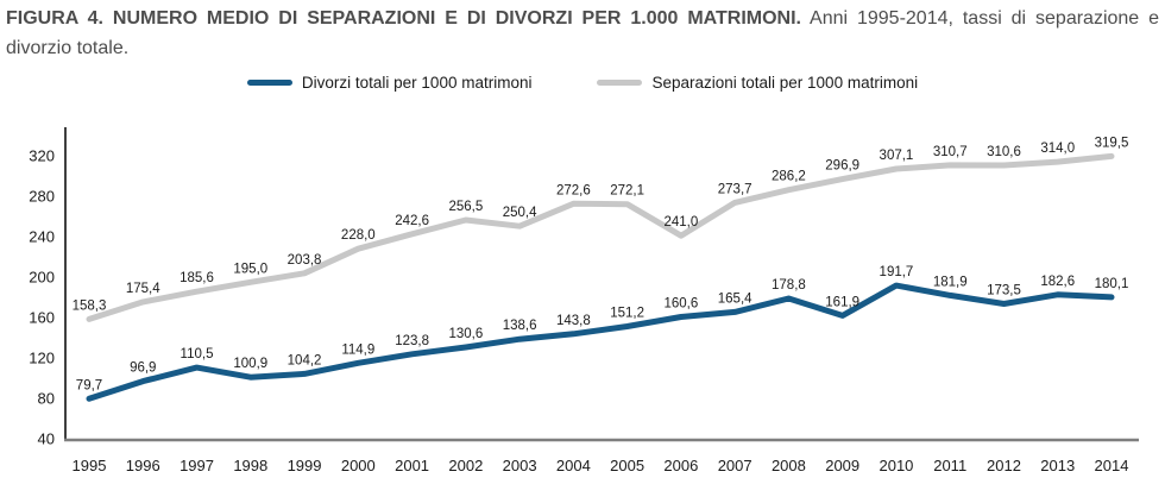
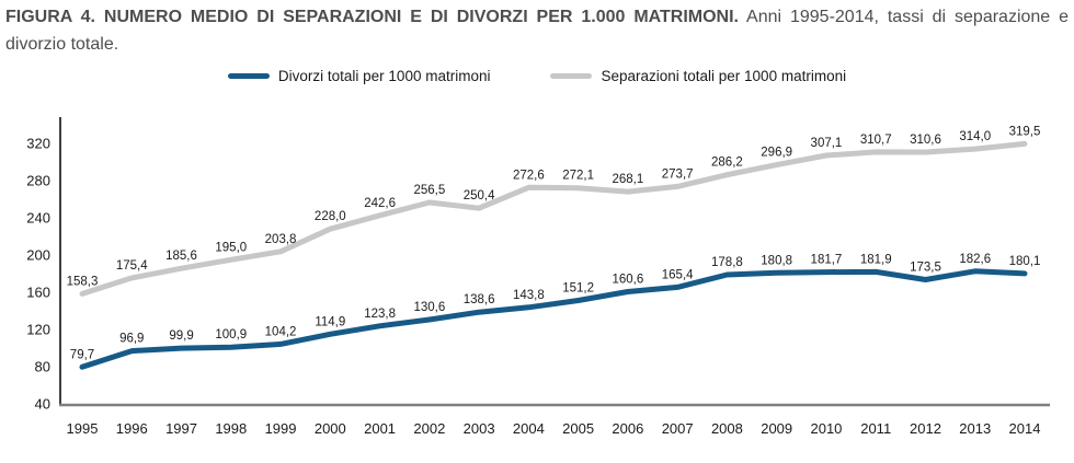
Divorzi totali per 1000 matrimoni/1997: 110,5 -> 99,9
Separazioni totali per 1000 matrimoni/2006: 241,0 -> 268,1
Divorzi totali per 1000 matrimoni/2009: 161,9 -> 180,8
Divorzi totali per 1000 matrimoni/2010: 191,7 -> 181,7
